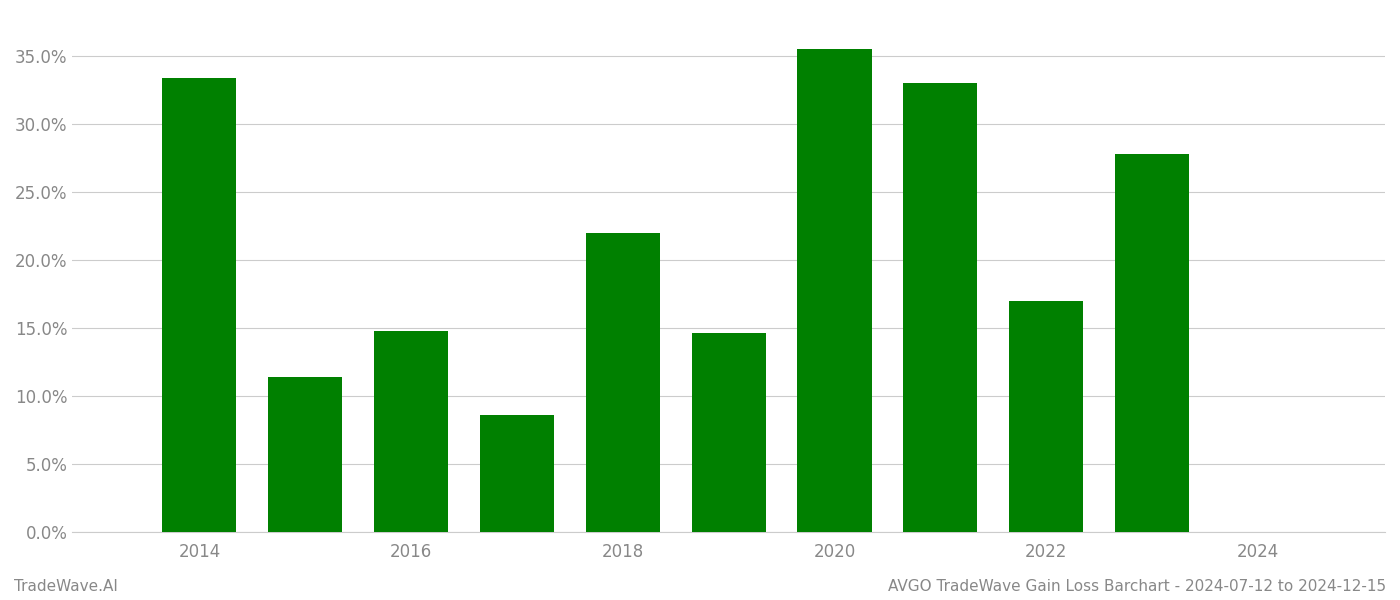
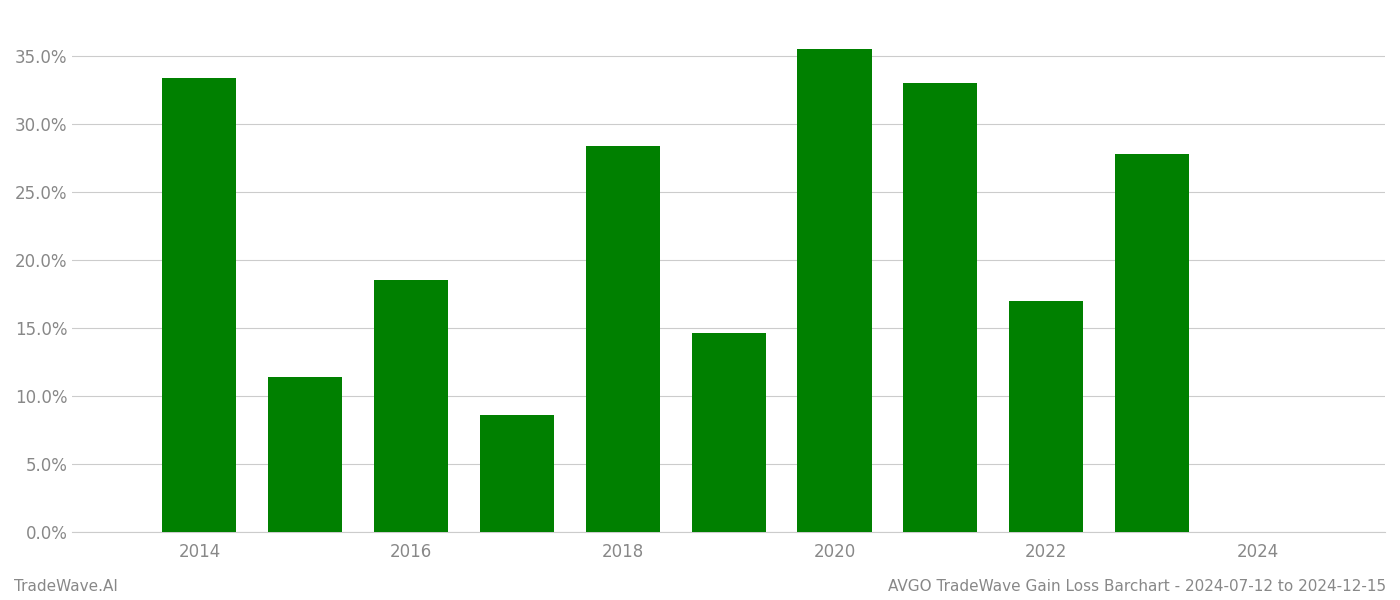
2016: 14.8% -> 18.5%
2018: 22.0% -> 28.4%
